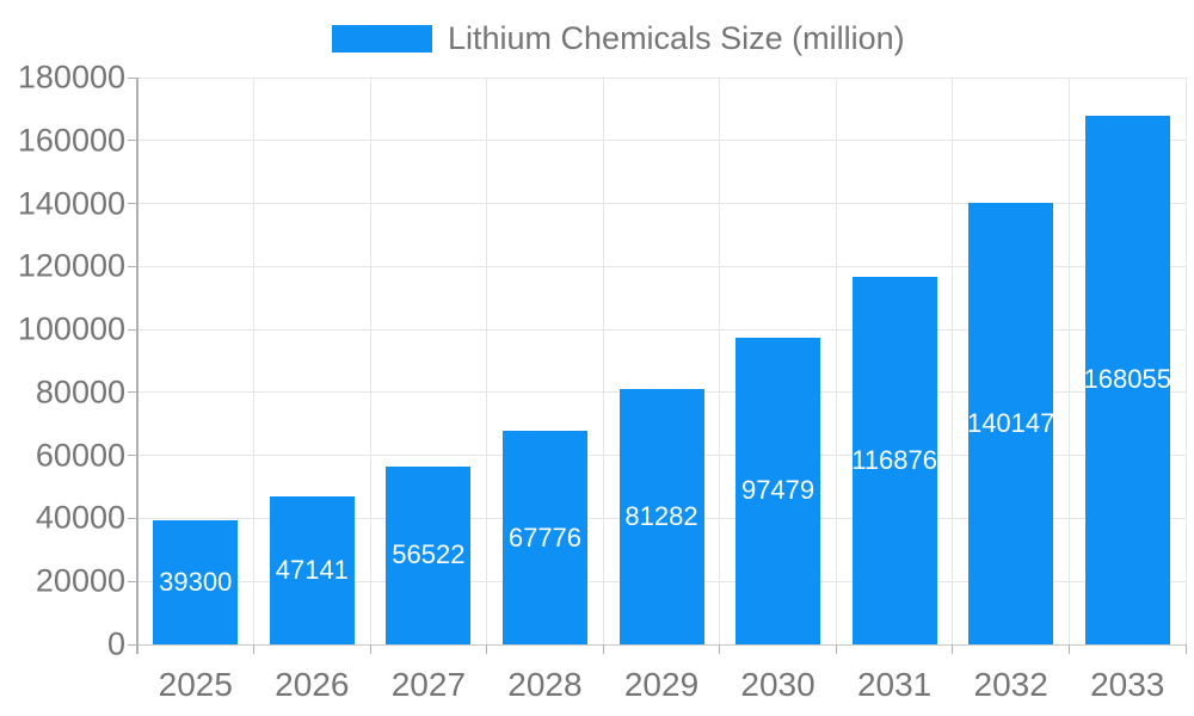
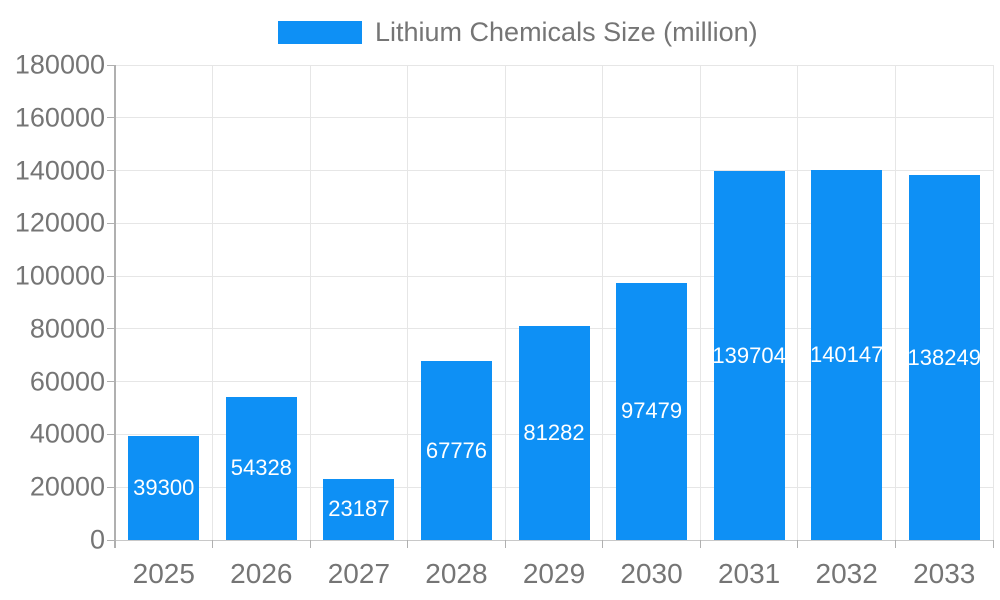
2026: 47141 -> 54328
2027: 56522 -> 23187
2031: 116876 -> 139704
2033: 168055 -> 138249
